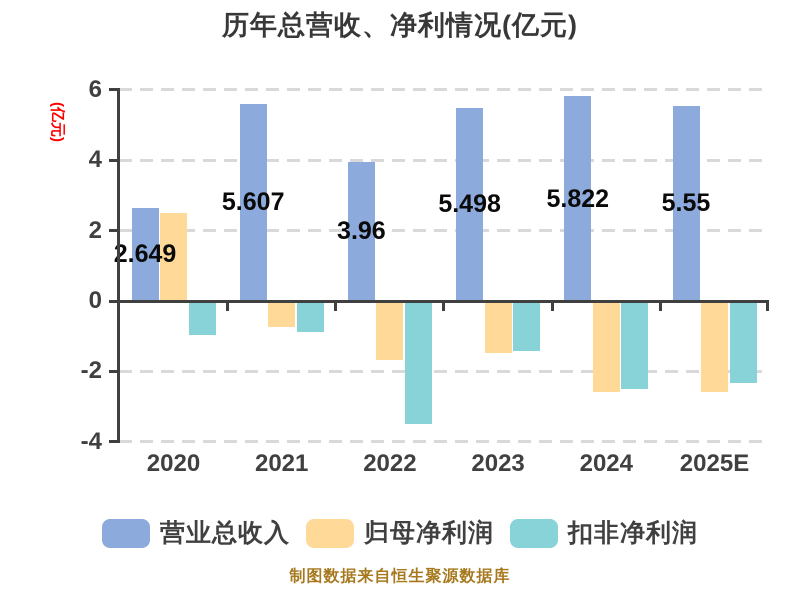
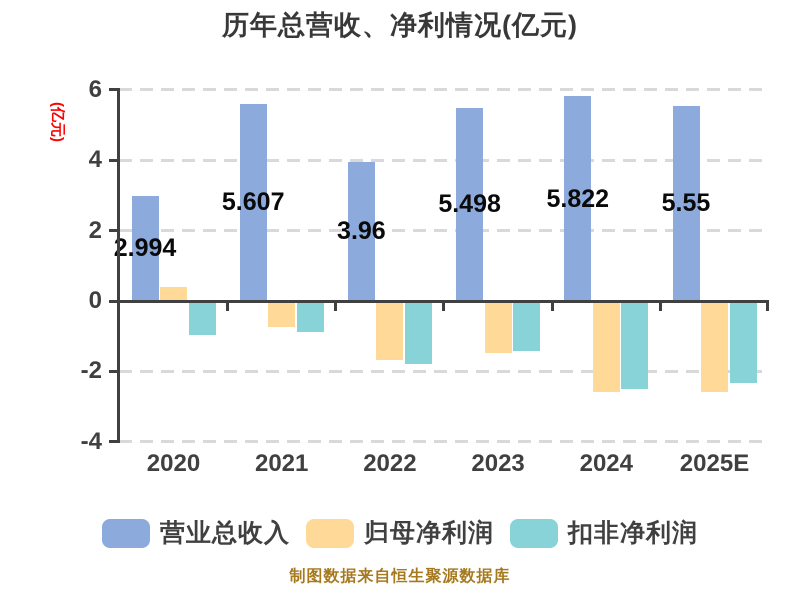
营业总收入/2020: 2.649 -> 2.994
归母净利润/2020: 2.5 -> 0.4
扣非净利润/2022: -3.5 -> -1.8
